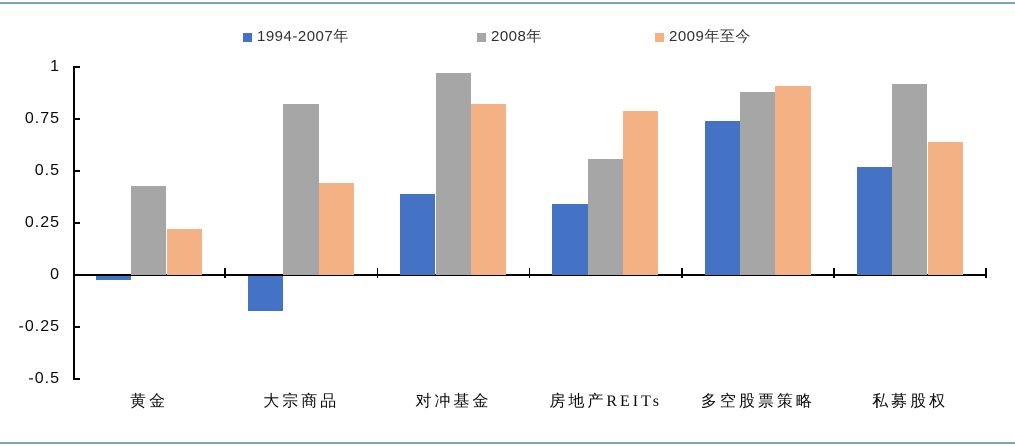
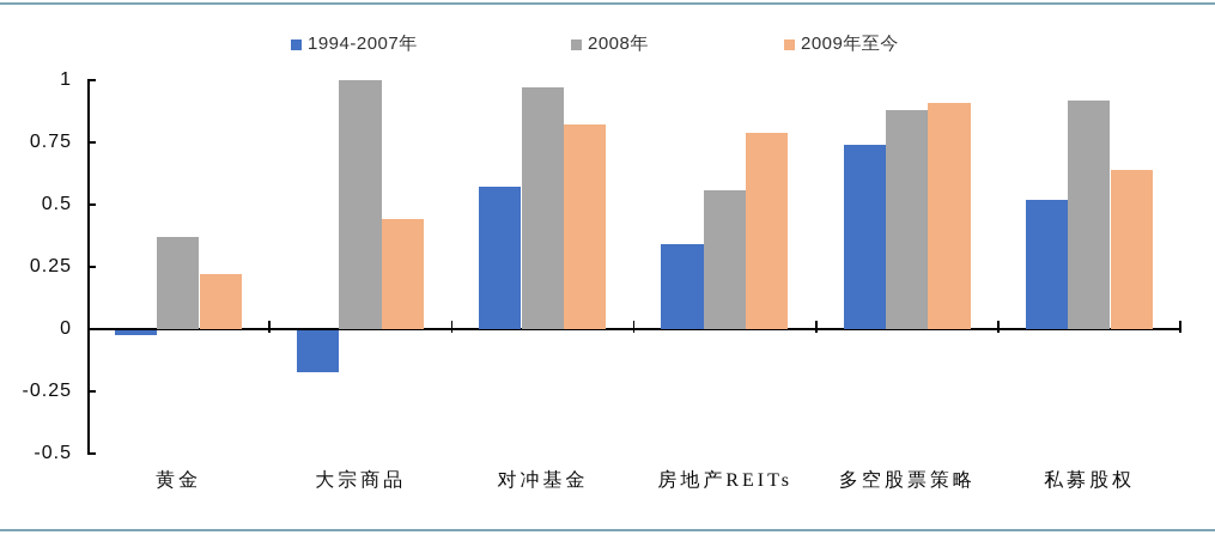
2008年/黄金: 0.43 -> 0.37
2008年/大宗商品: 0.82 -> 1.00
1994-2007年/对冲基金: 0.39 -> 0.57
